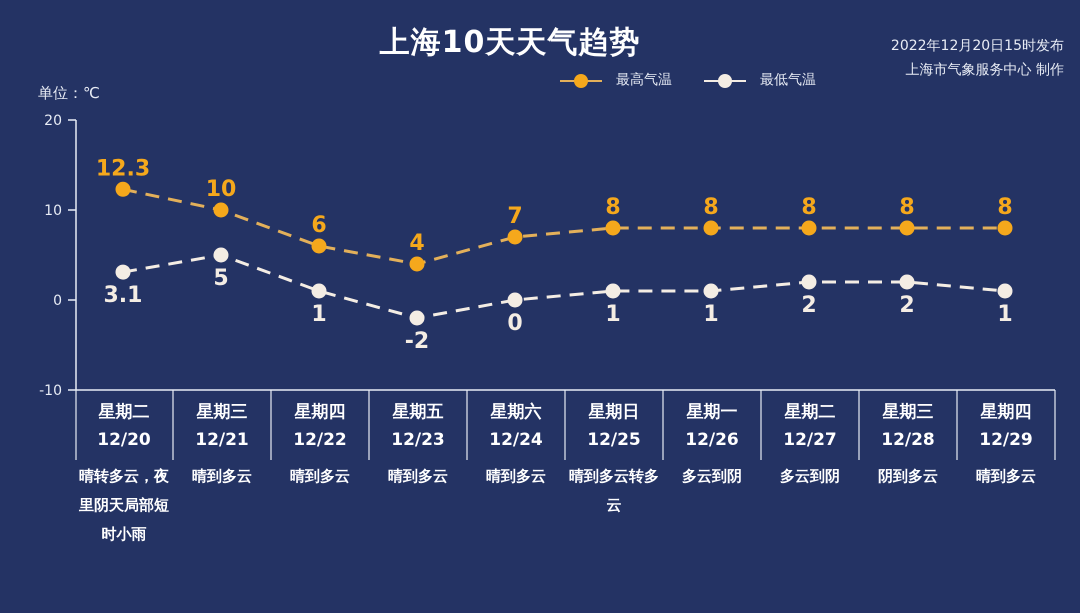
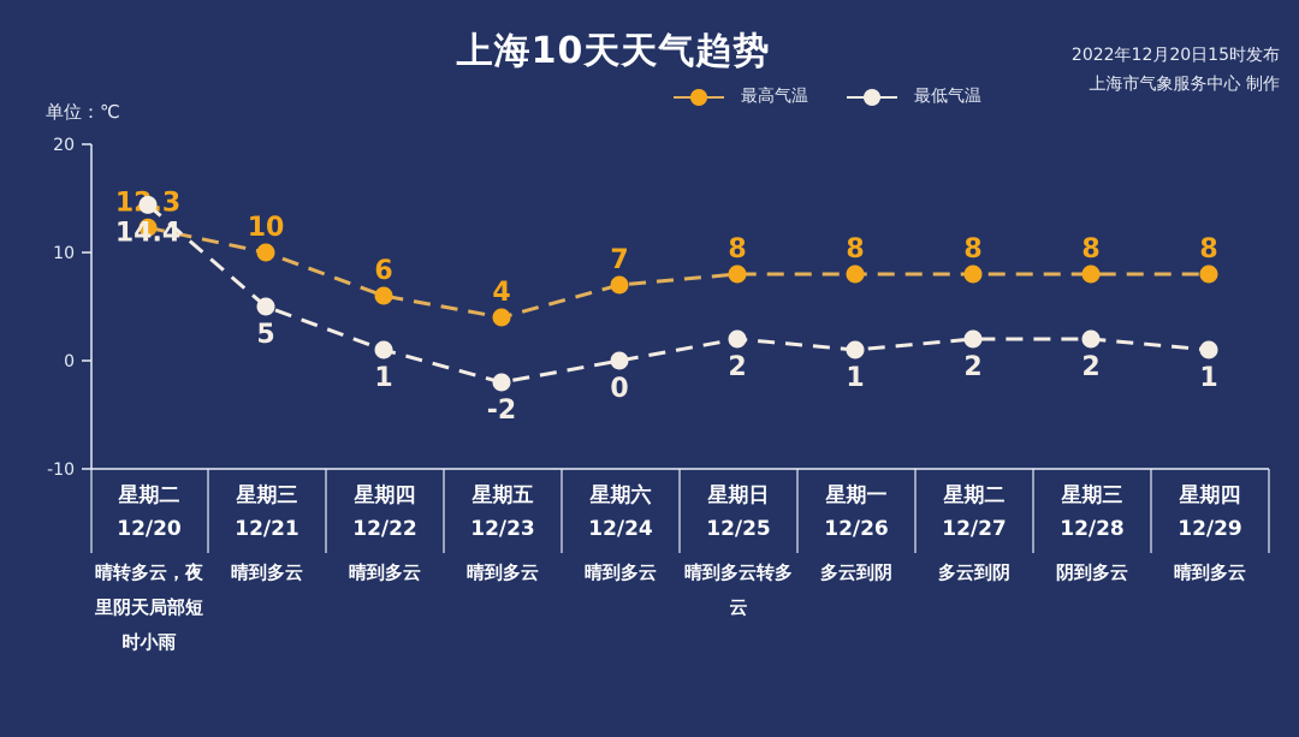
最低气温/12/20: 3.1 -> 14.4
最低气温/12/25: 1 -> 2
